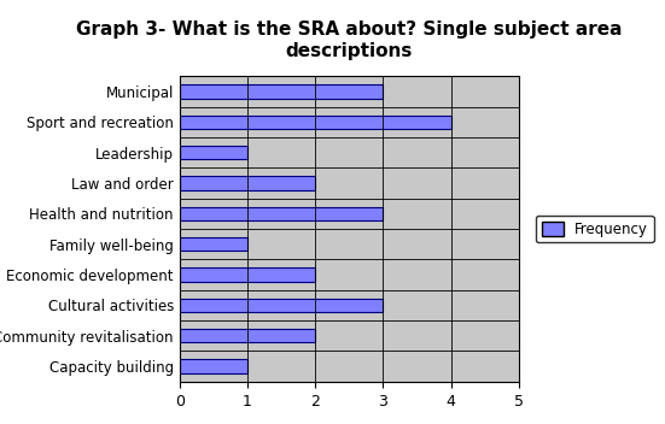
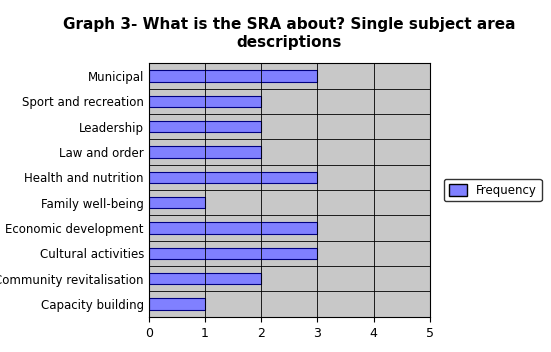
Sport and recreation: 4 -> 2
Leadership: 1 -> 2
Economic development: 2 -> 3
